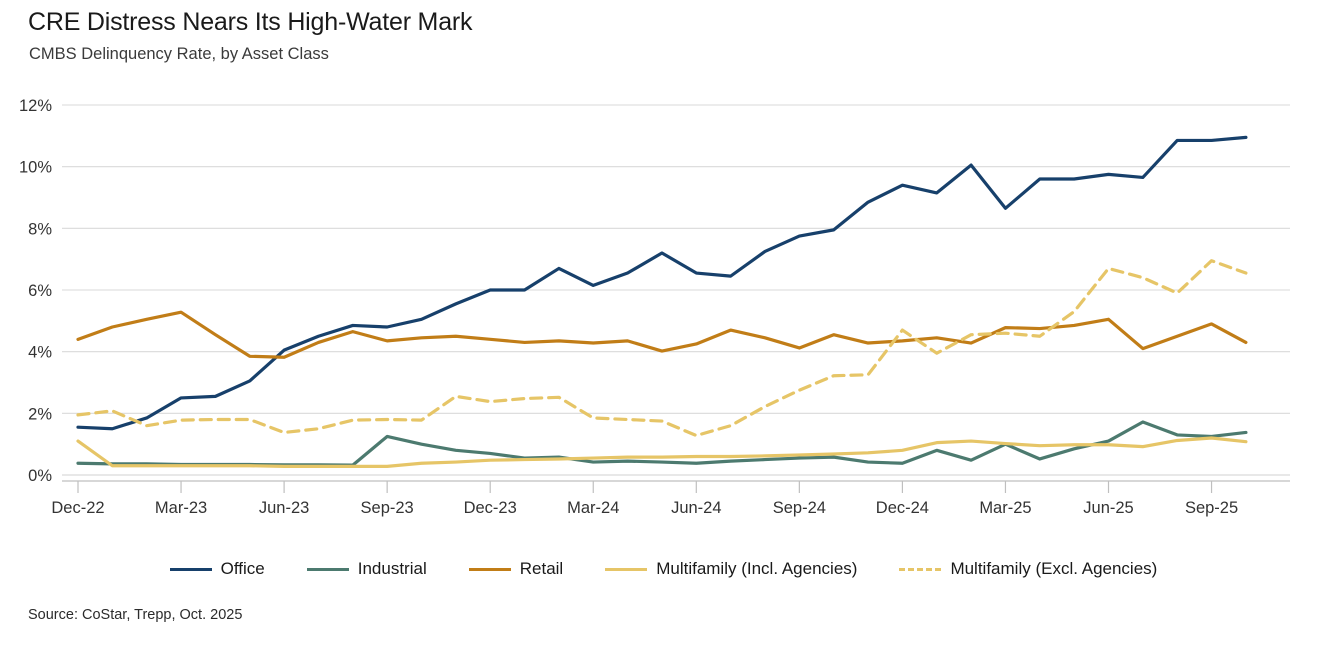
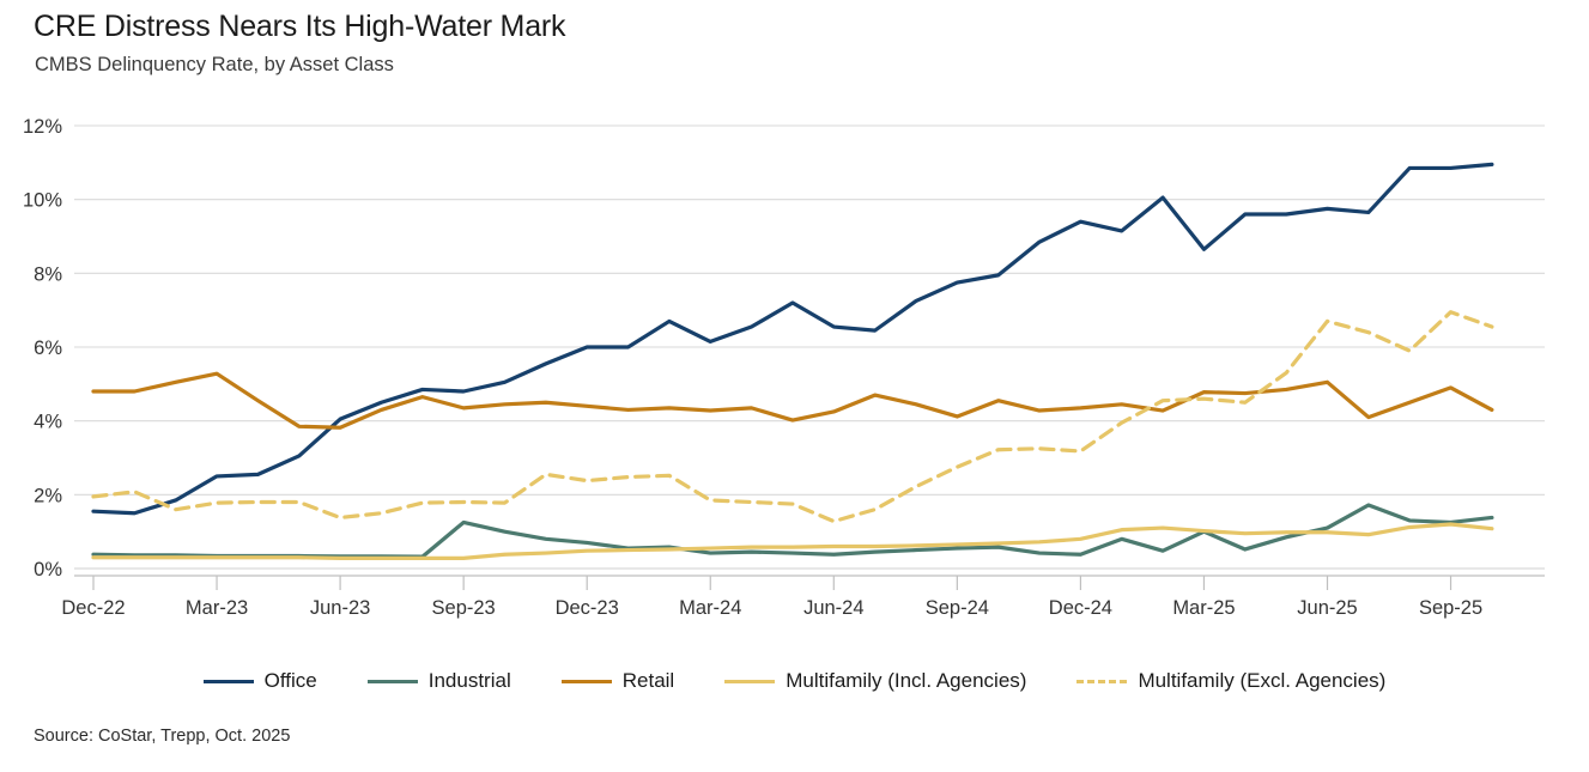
Retail/Dec-22: 4.4% -> 4.8%
Multifamily (Incl. Agencies)/Dec-22: 1.1% -> 0.3%
Multifamily (Excl. Agencies)/Dec-24: 4.7% -> 3.2%
